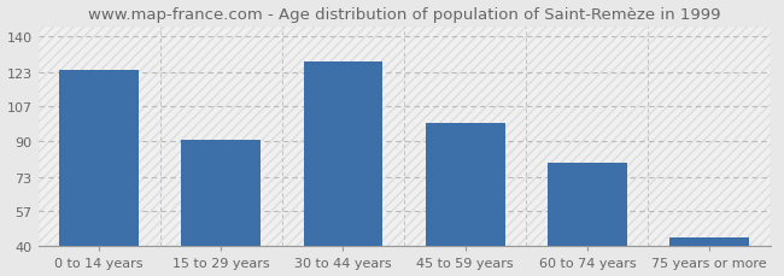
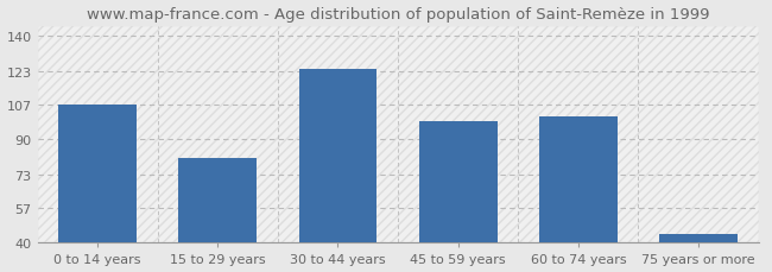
0 to 14 years: 124 -> 107
15 to 29 years: 91 -> 81
30 to 44 years: 128 -> 124
60 to 74 years: 80 -> 101
